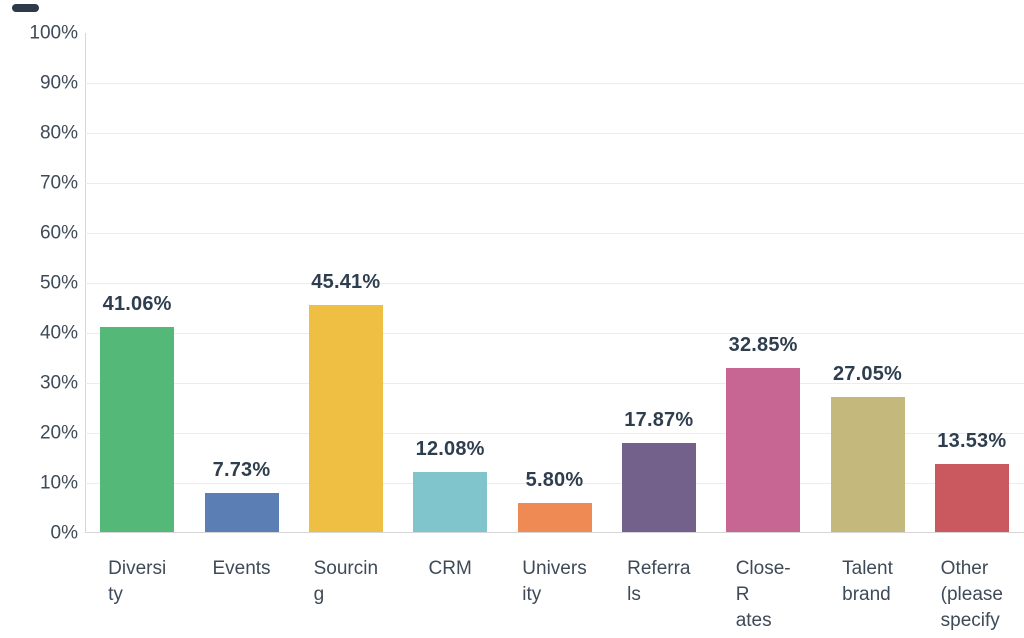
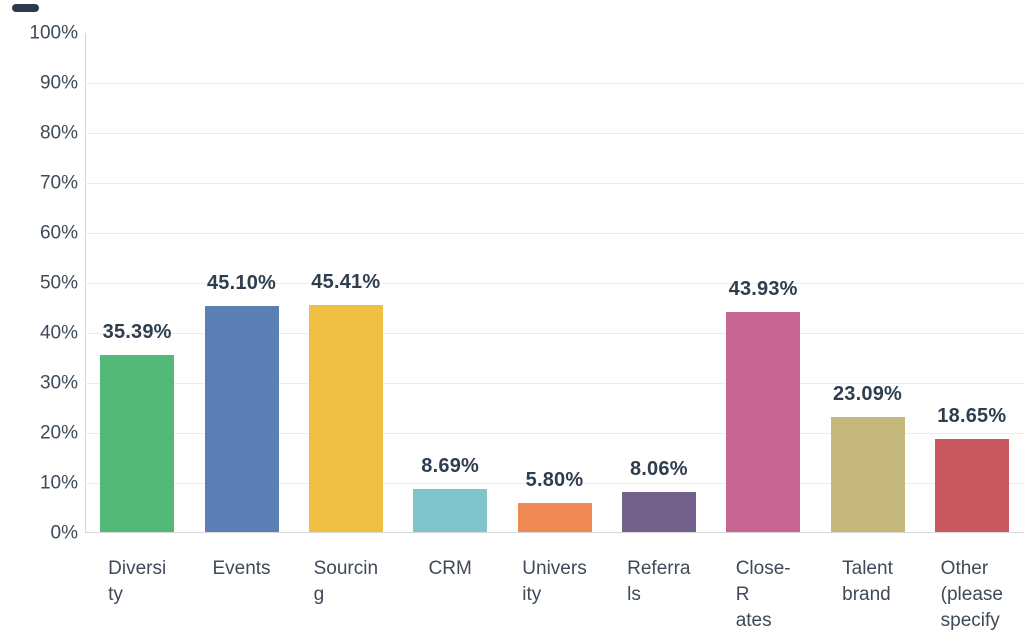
Diversity: 41.06% -> 35.39%
Events: 7.73% -> 45.10%
CRM: 12.08% -> 8.69%
Referrals: 17.87% -> 8.06%
Close-Rates: 32.85% -> 43.93%
Talent brand: 27.05% -> 23.09%
Other (please specify: 13.53% -> 18.65%
